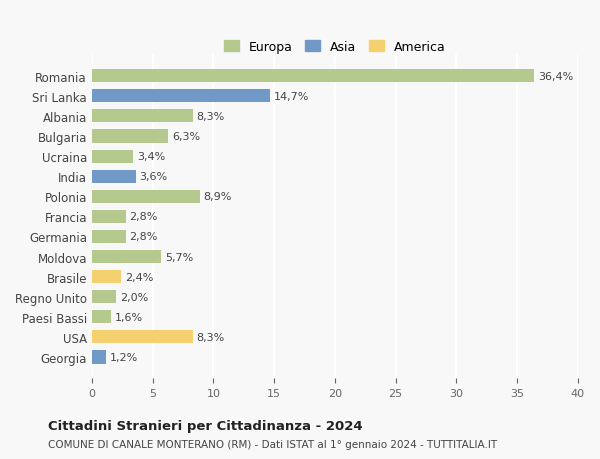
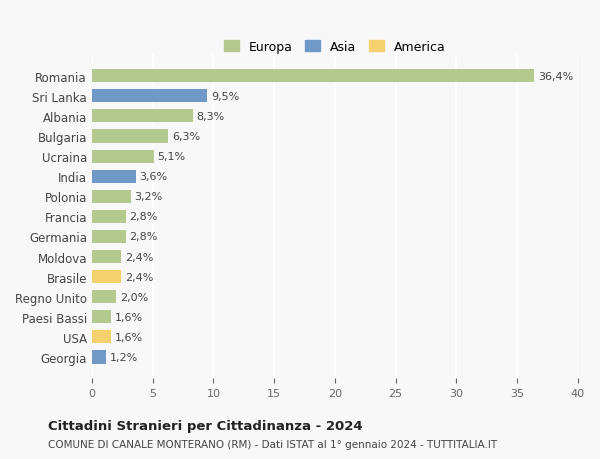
Sri Lanka: 14,7% -> 9,5%
Ucraina: 3,4% -> 5,1%
Polonia: 8,9% -> 3,2%
Moldova: 5,7% -> 2,4%
USA: 8,3% -> 1,6%
